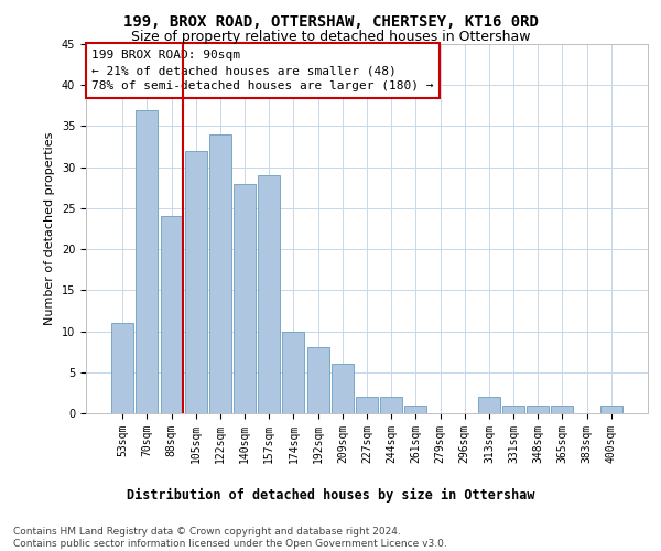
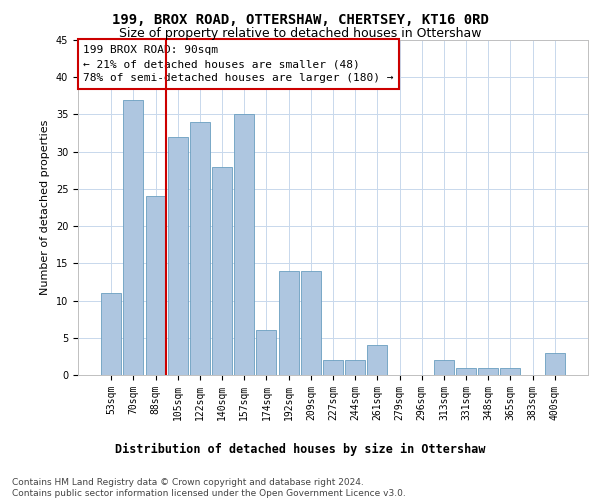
157sqm: 29 -> 35
174sqm: 10 -> 6
192sqm: 8 -> 14
209sqm: 6 -> 14
261sqm: 1 -> 4
400sqm: 1 -> 3
